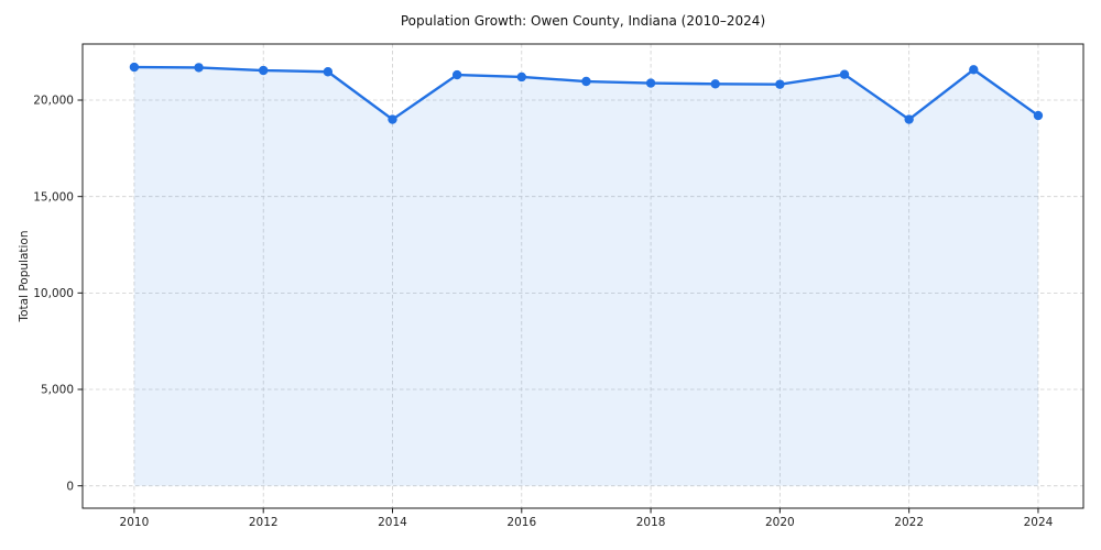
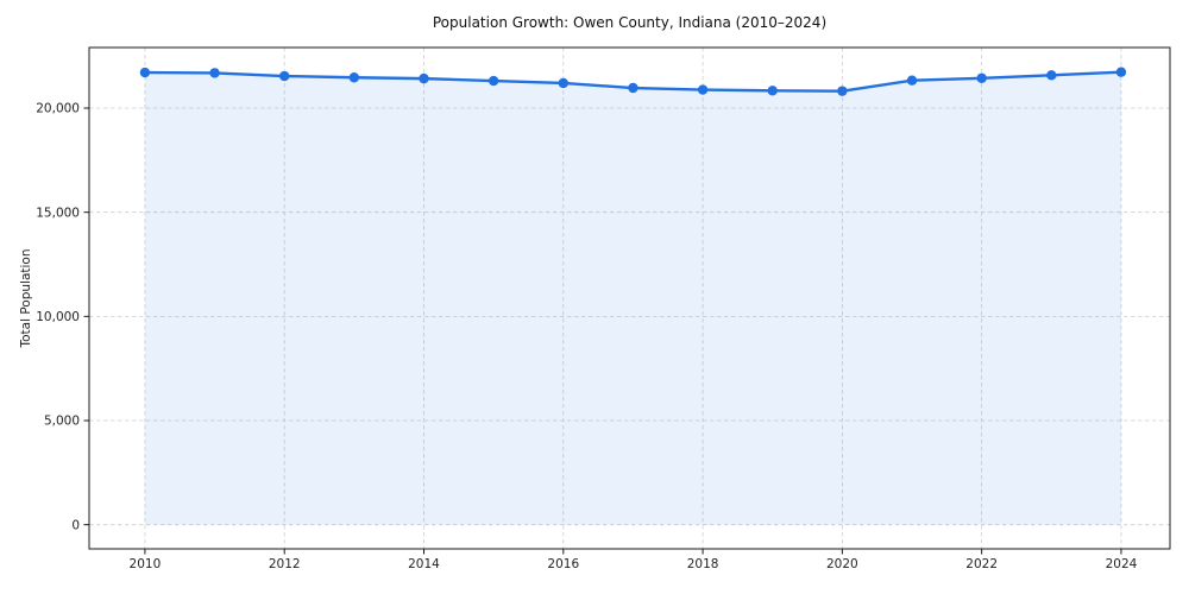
2014: 19000 -> 21400
2022: 19000 -> 21400
2024: 19200 -> 21700
